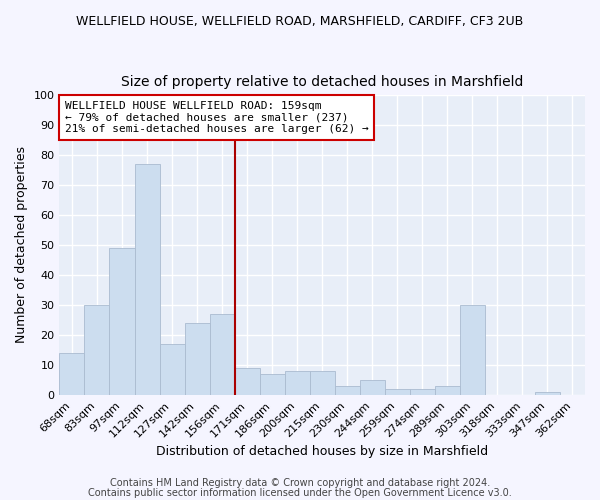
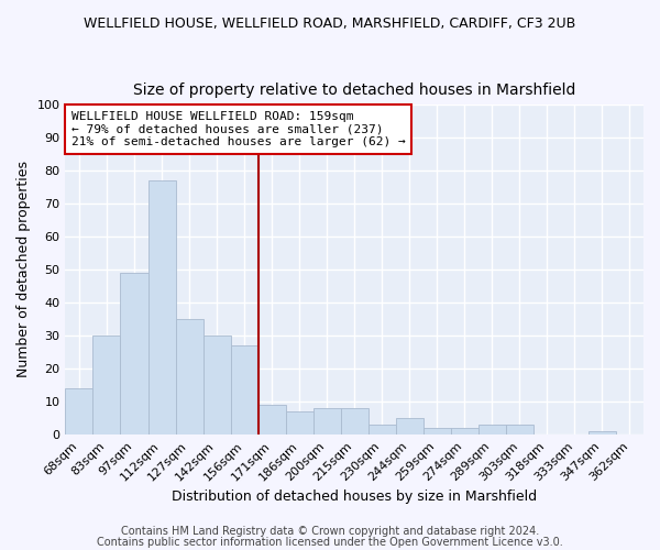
127sqm: 17 -> 35
142sqm: 24 -> 30
303sqm: 30 -> 3
